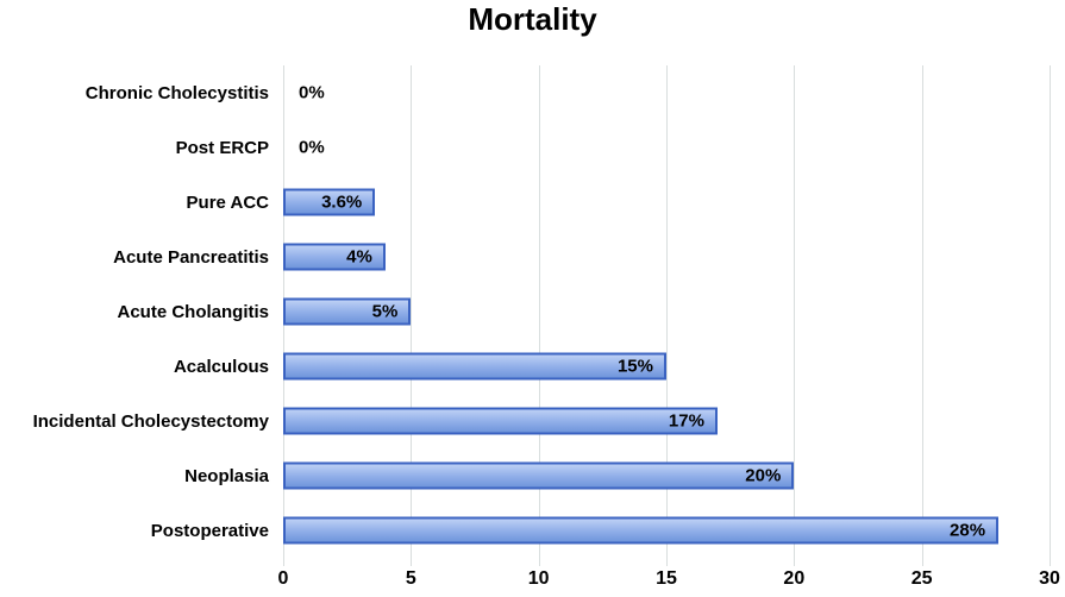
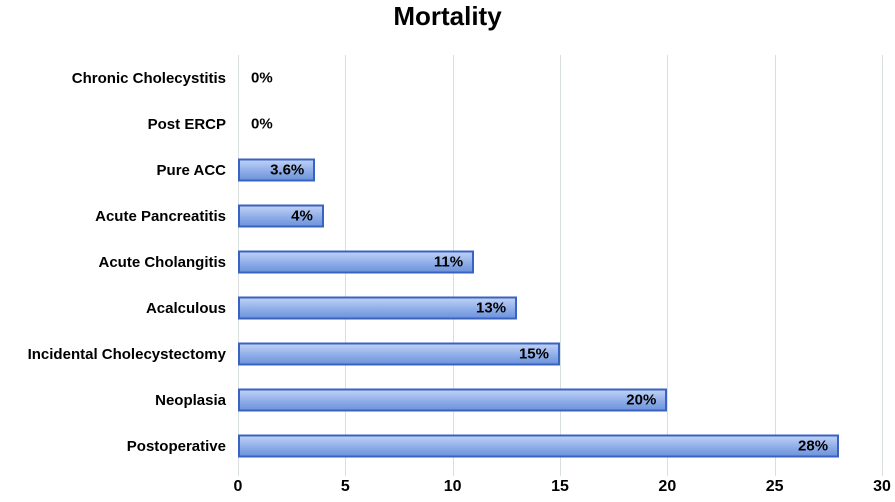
Acute Cholangitis: 5% -> 11%
Acalculous: 15% -> 13%
Incidental Cholecystectomy: 17% -> 15%
